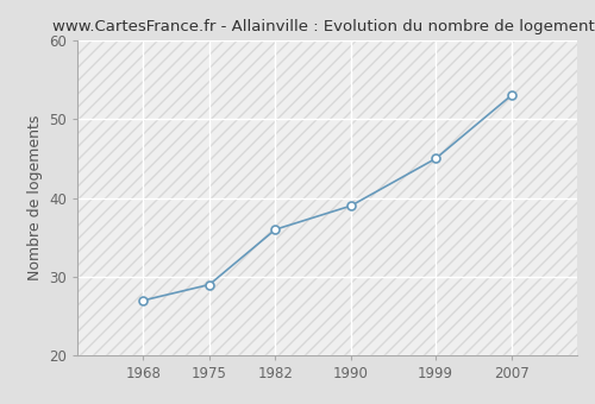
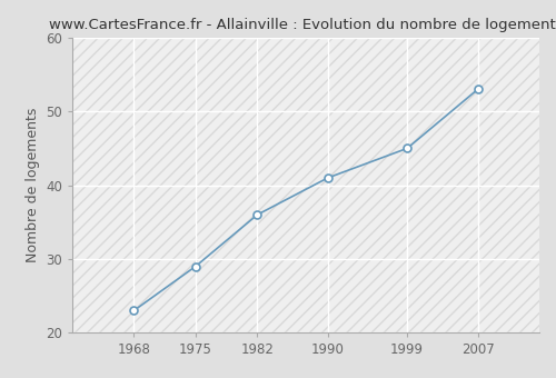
1968: 27 -> 23
1990: 39 -> 41
